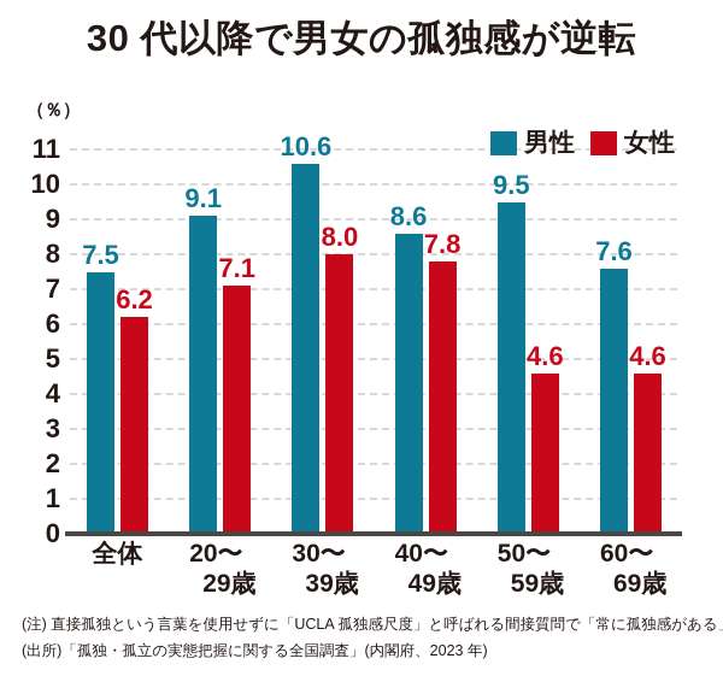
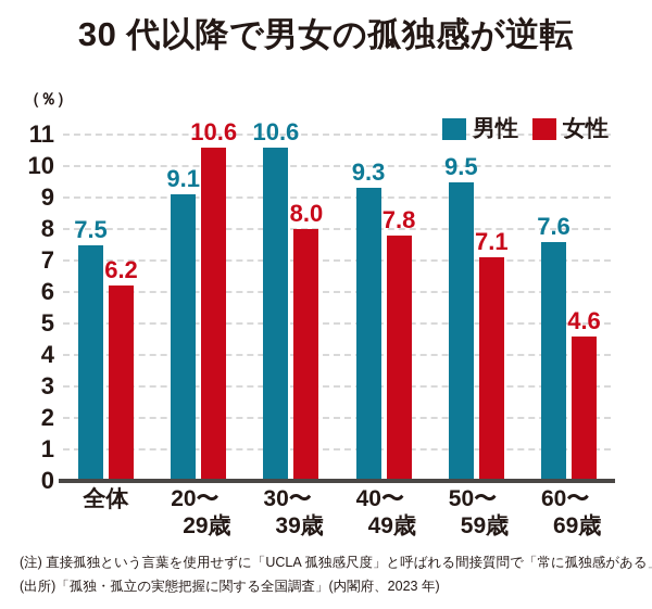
女性/20〜29歳: 7.1 -> 10.6
男性/40〜49歳: 8.6 -> 9.3
女性/50〜59歳: 4.6 -> 7.1
